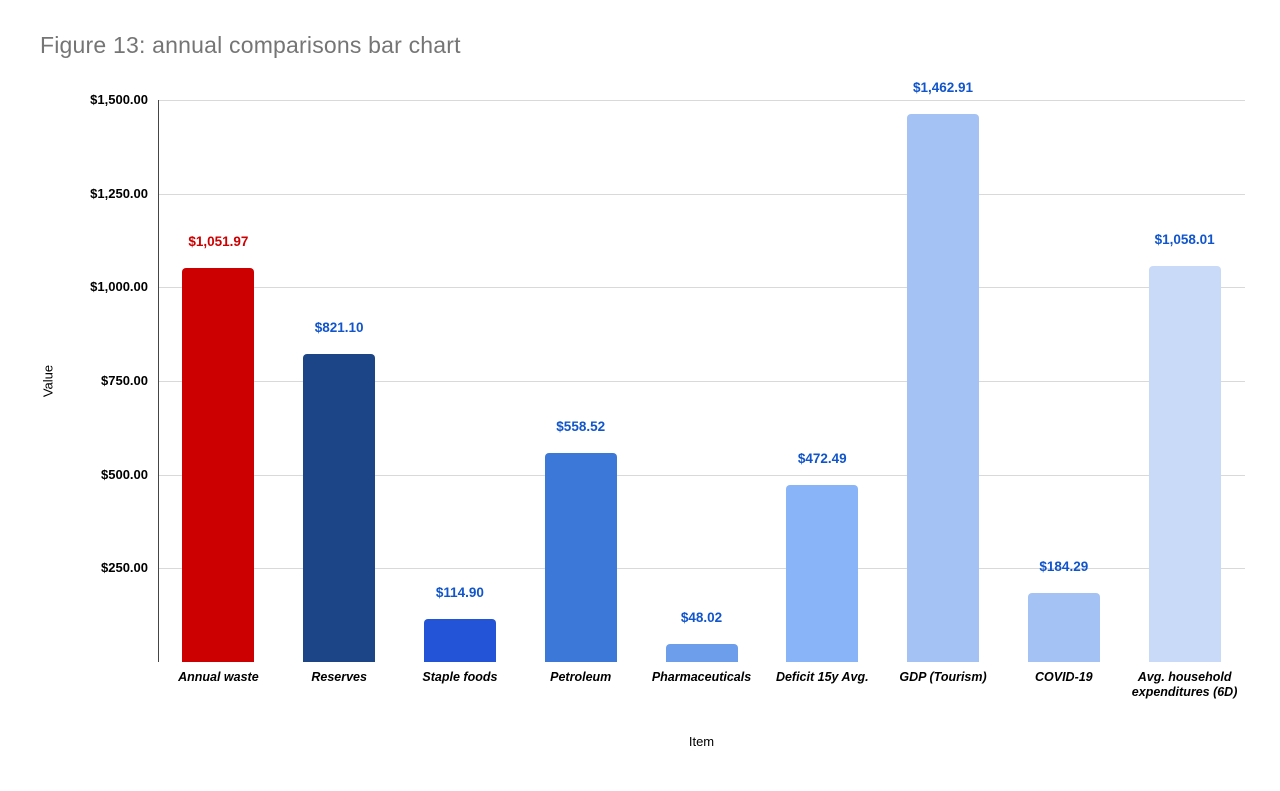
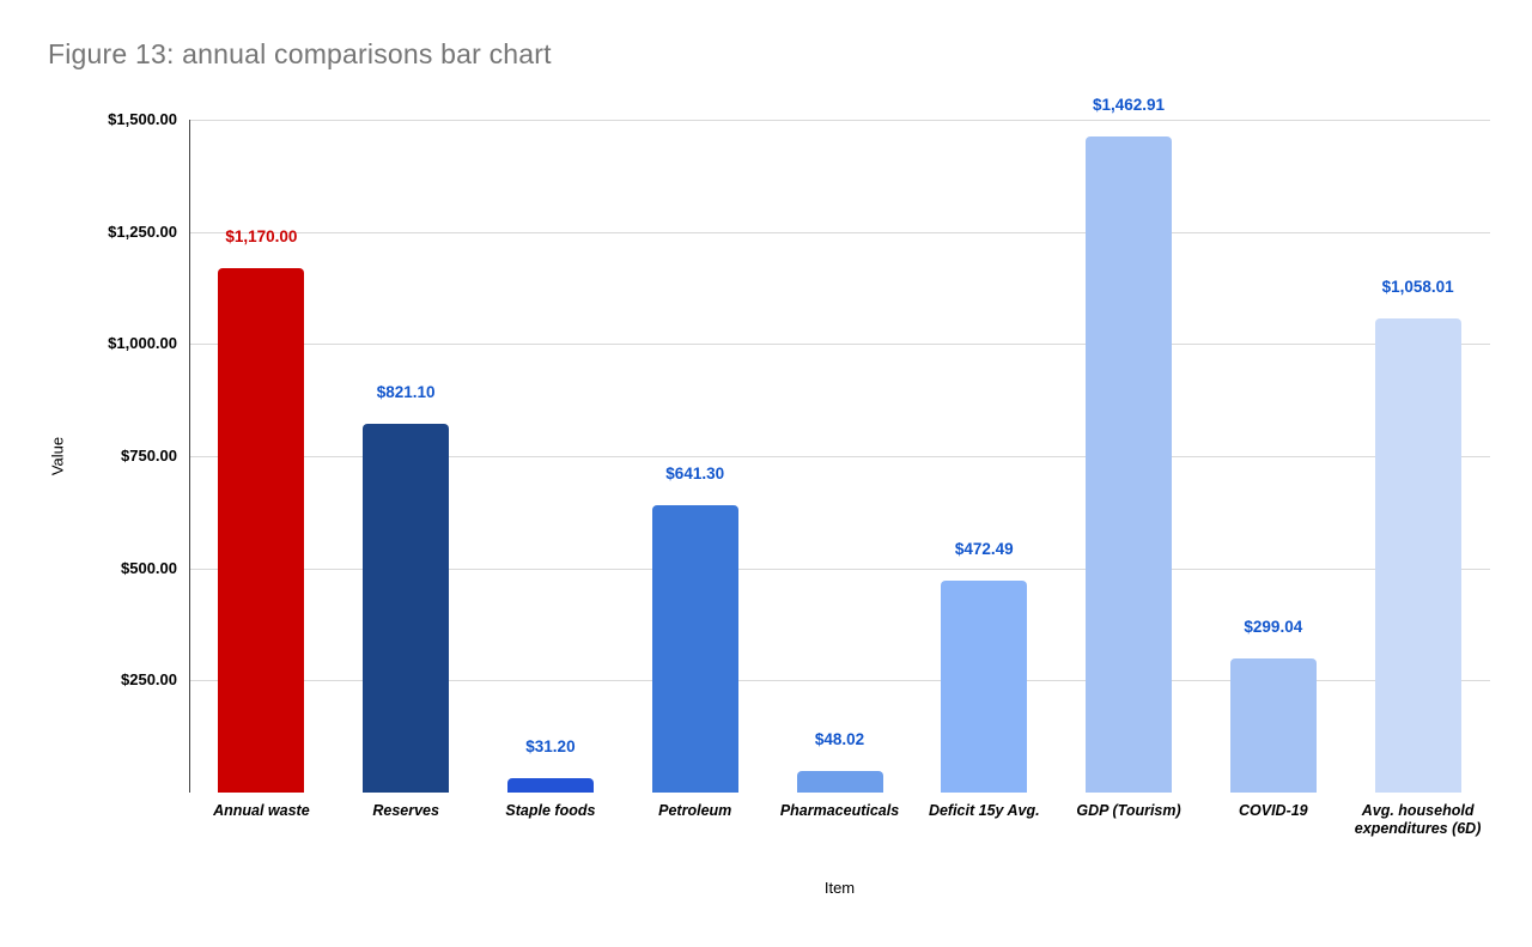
Annual waste: $1,051.97 -> $1,170.00
Staple foods: $114.90 -> $31.20
Petroleum: $558.52 -> $641.30
COVID-19: $184.29 -> $299.04
